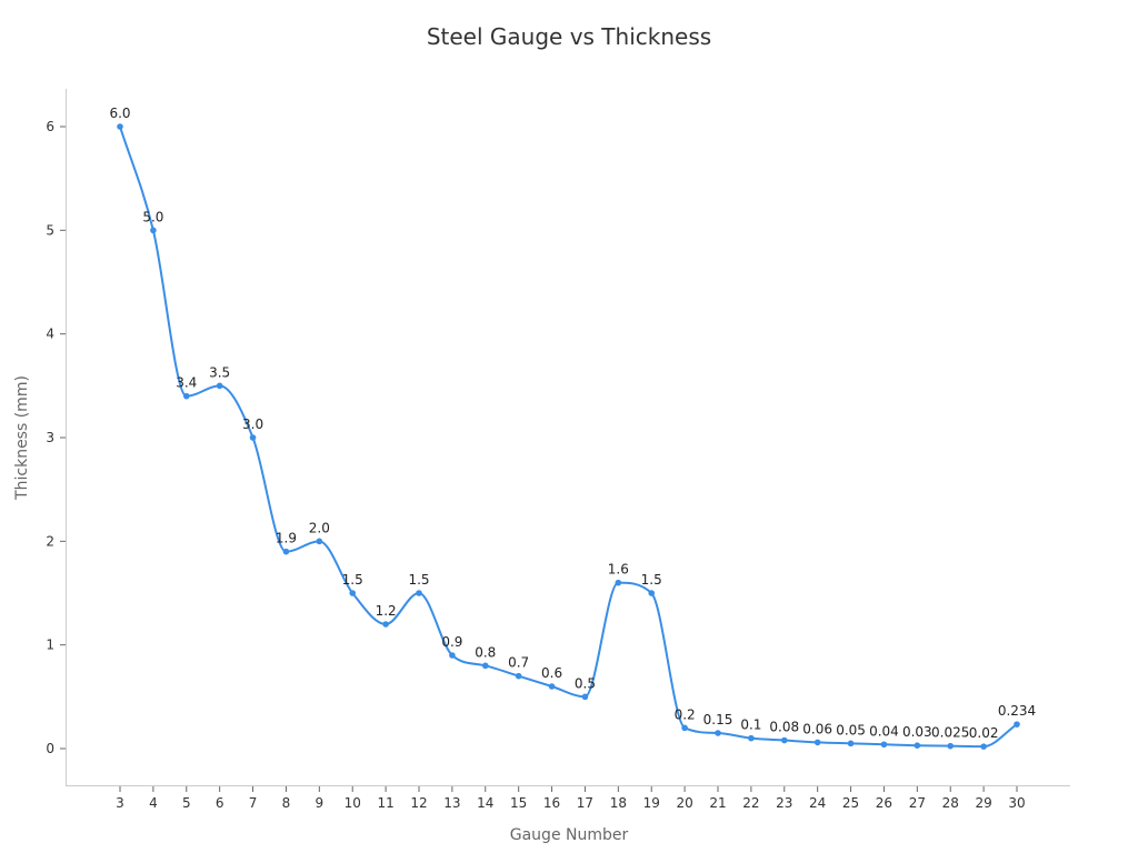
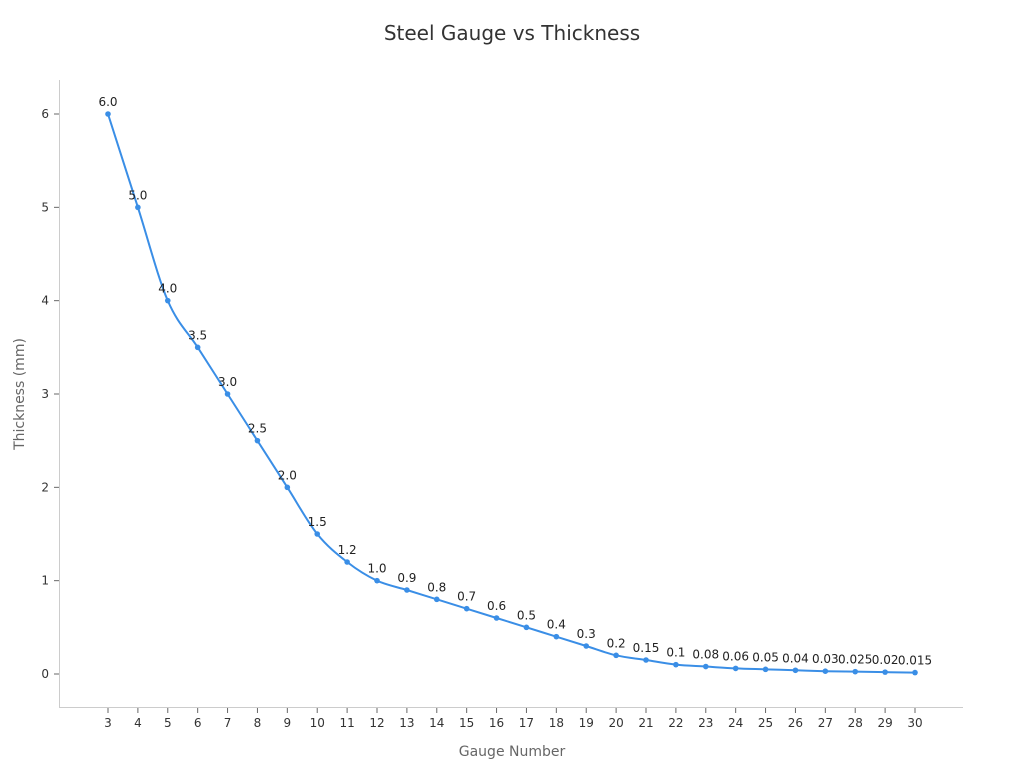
5: 3.4 -> 4.0
8: 1.9 -> 2.5
12: 1.5 -> 1.0
18: 1.6 -> 0.4
19: 1.5 -> 0.3
30: 0.234 -> 0.015
